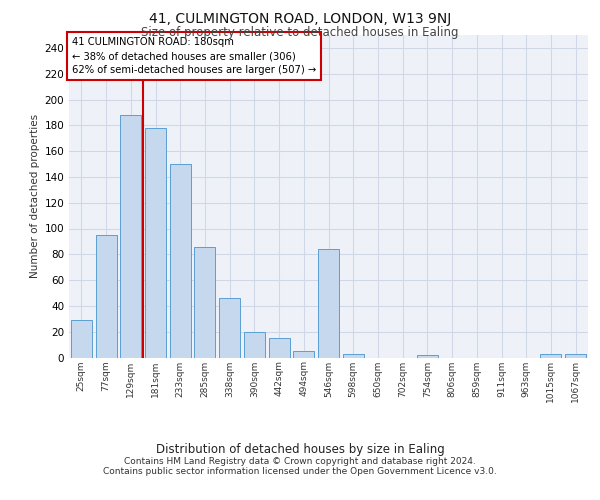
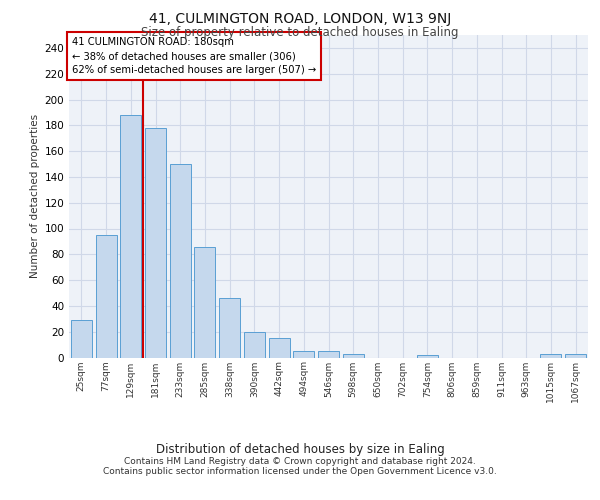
546sqm: 84 -> 5
